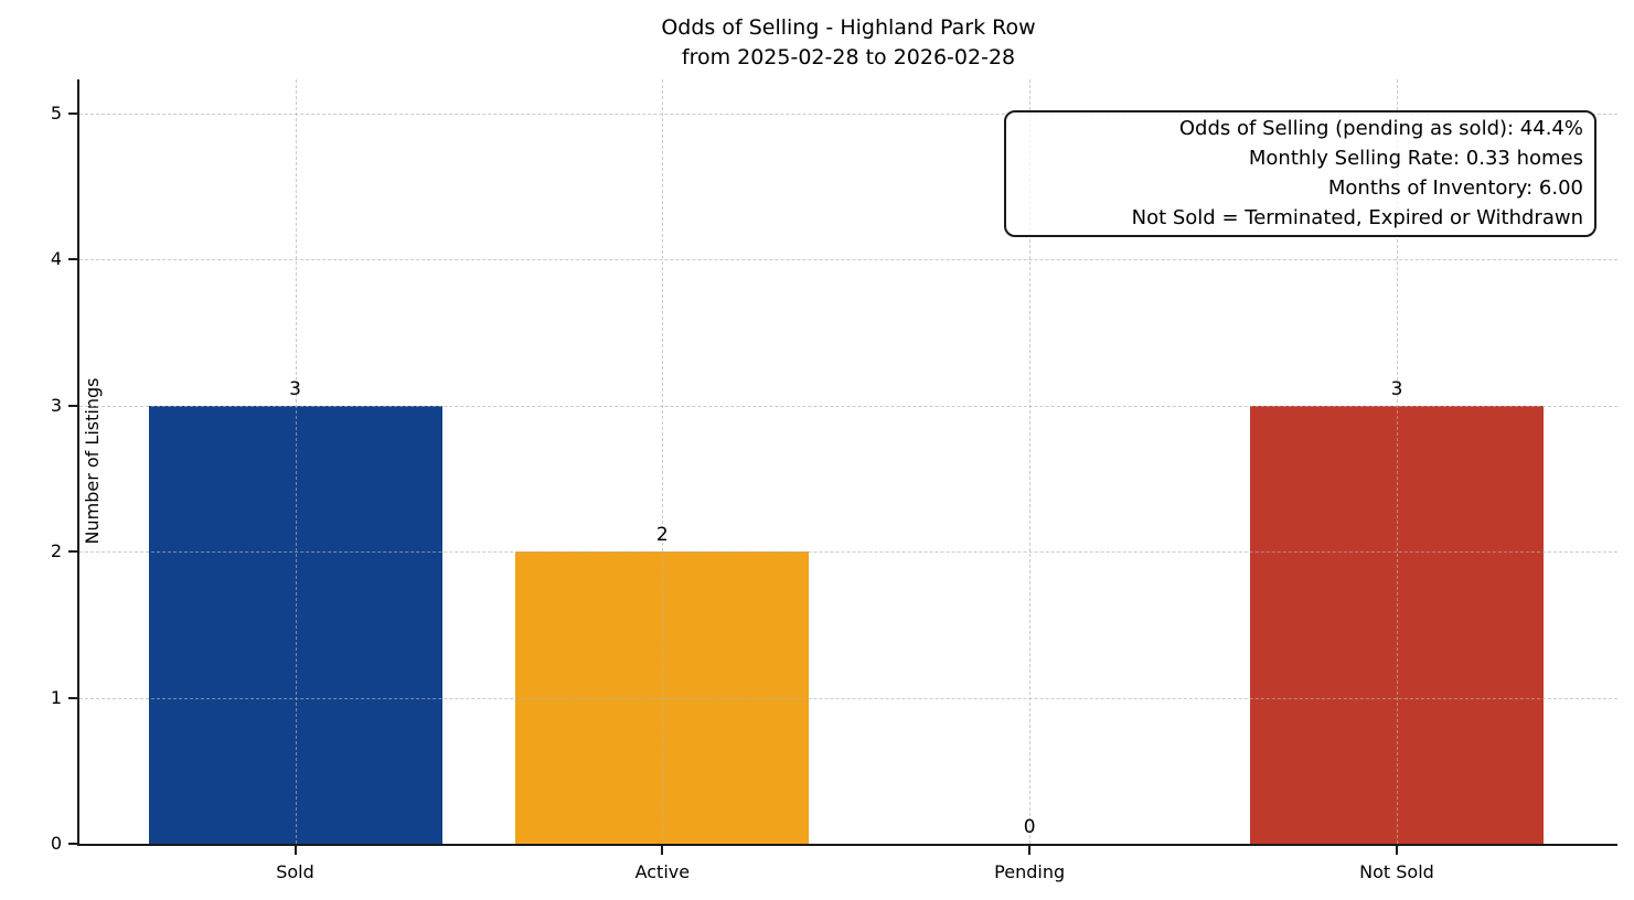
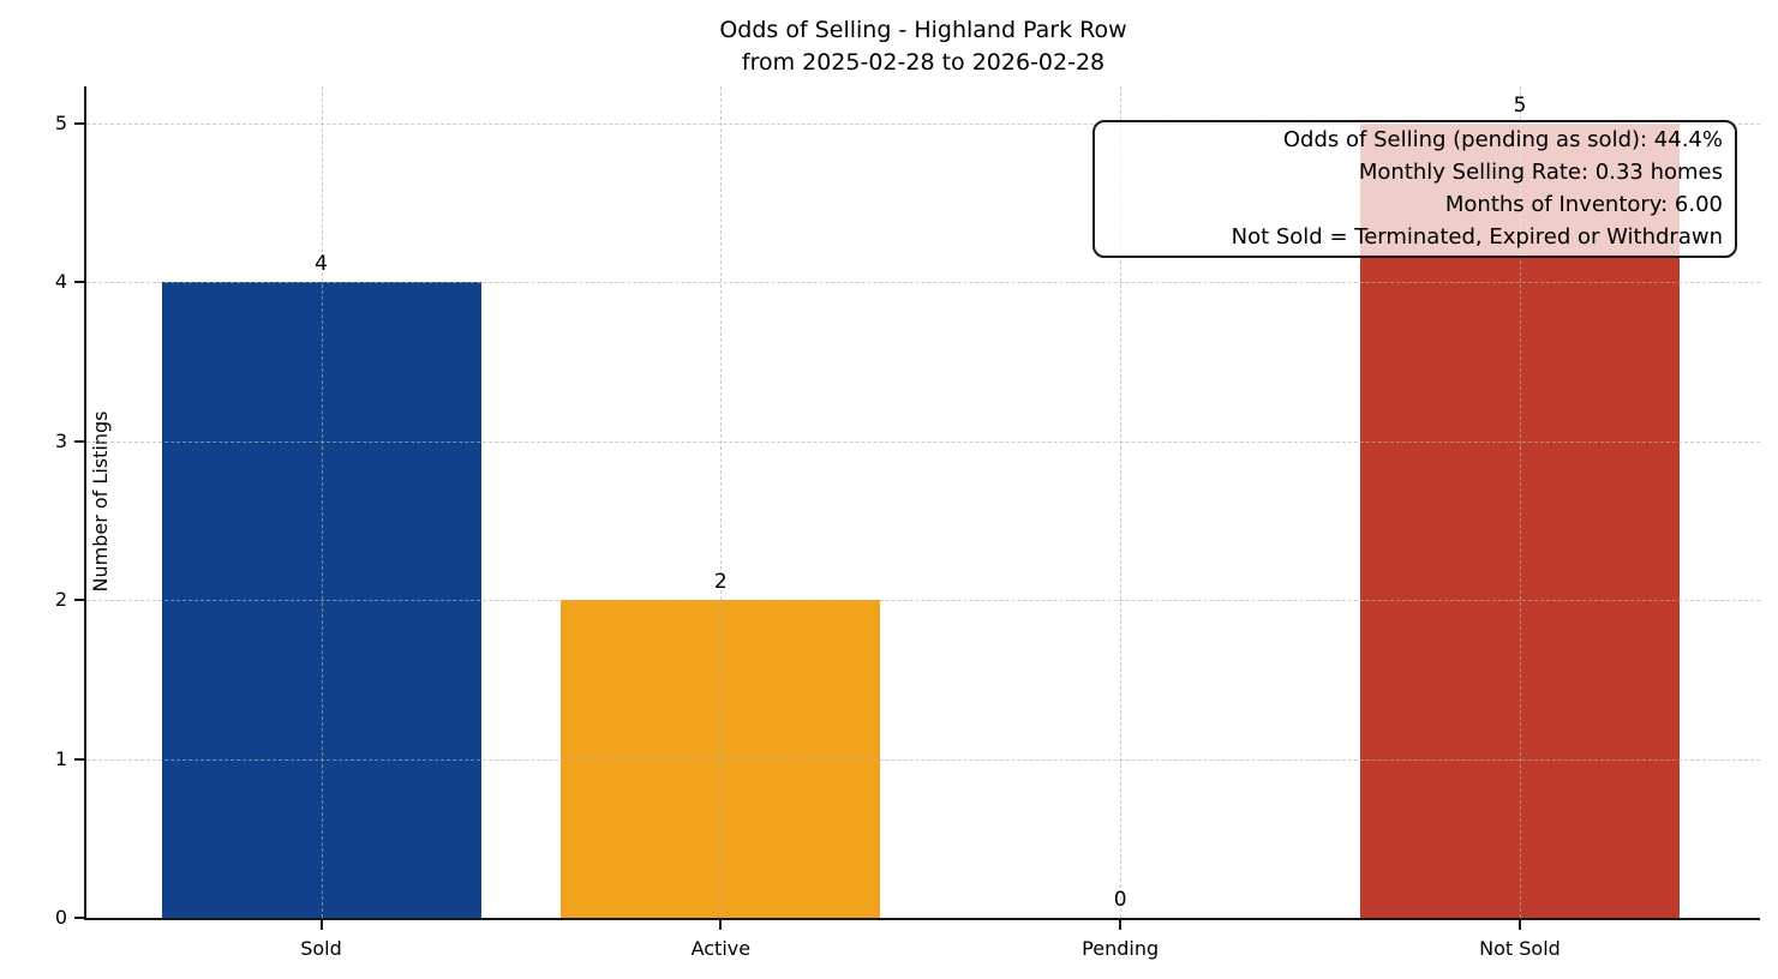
Sold: 3 -> 4
Not Sold: 3 -> 5
